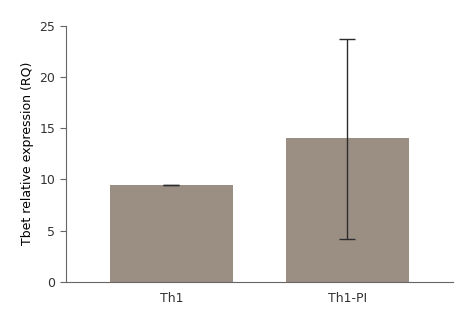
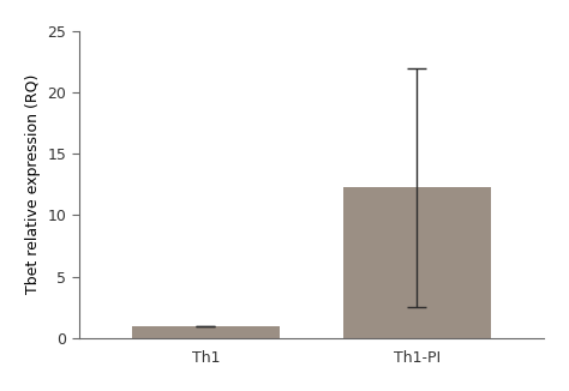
Th1: 9.5 -> 1.0
Th1-PI: 14.0 -> 12.3
